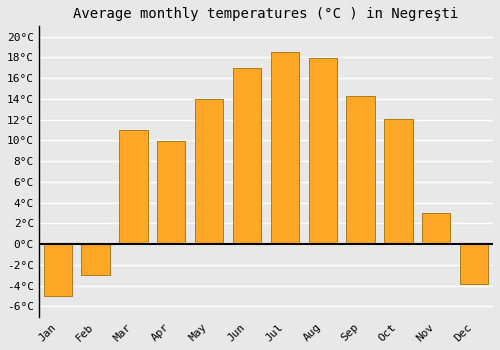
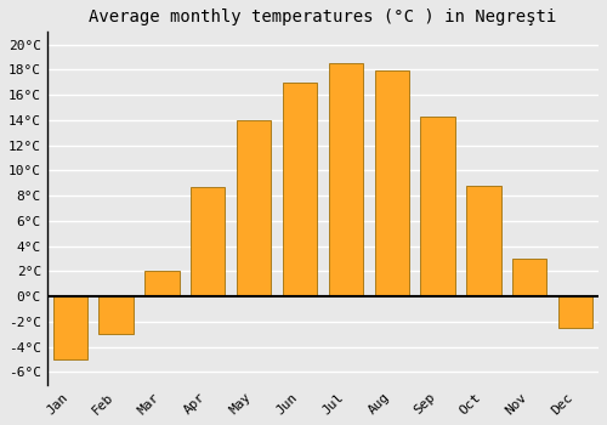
Mar: 11.0°C -> 2.0°C
Apr: 9.9°C -> 8.7°C
Oct: 12.1°C -> 8.8°C
Dec: -3.8°C -> -2.5°C
